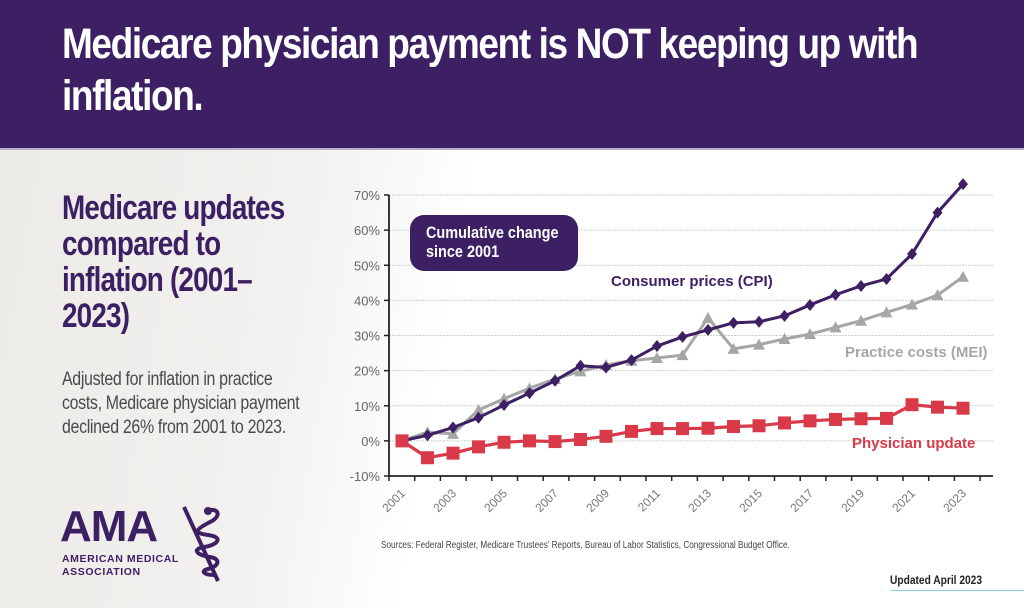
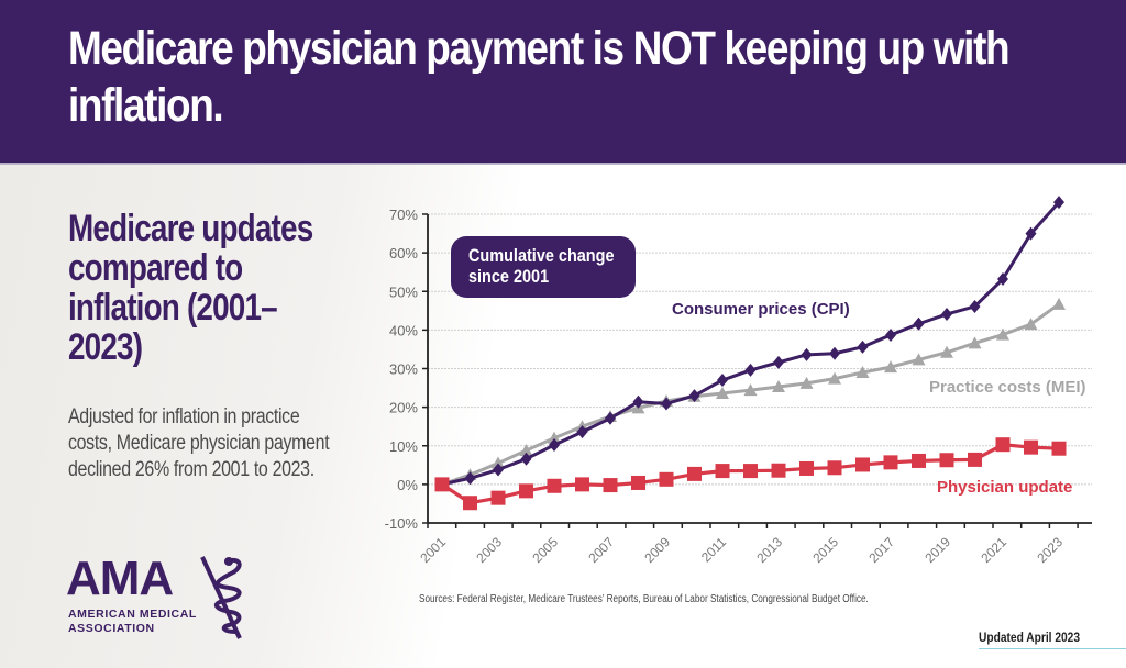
Practice costs (MEI)/2003: 2% -> 6%
Practice costs (MEI)/2013: 35% -> 25%
